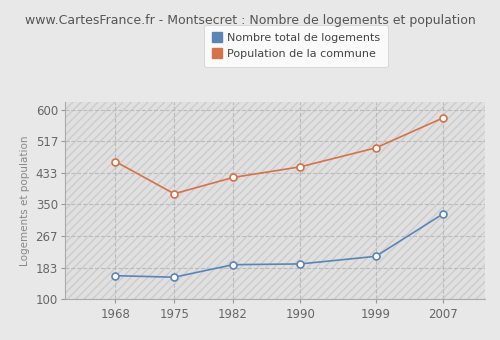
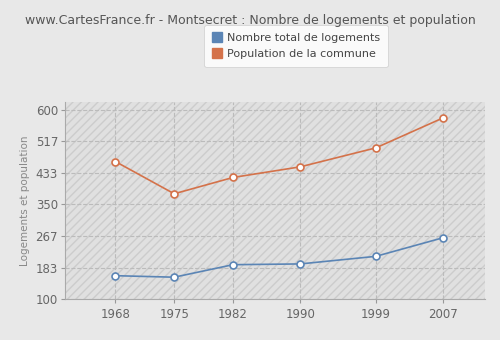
Nombre total de logements/2007: 325 -> 262
